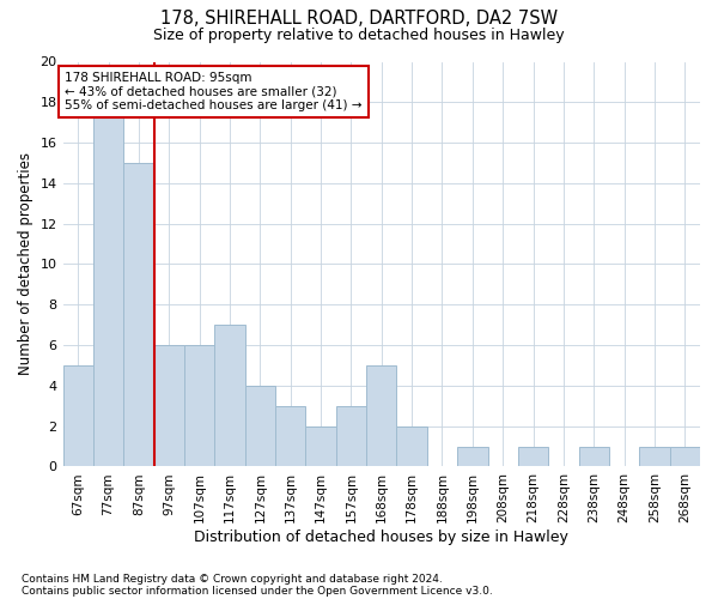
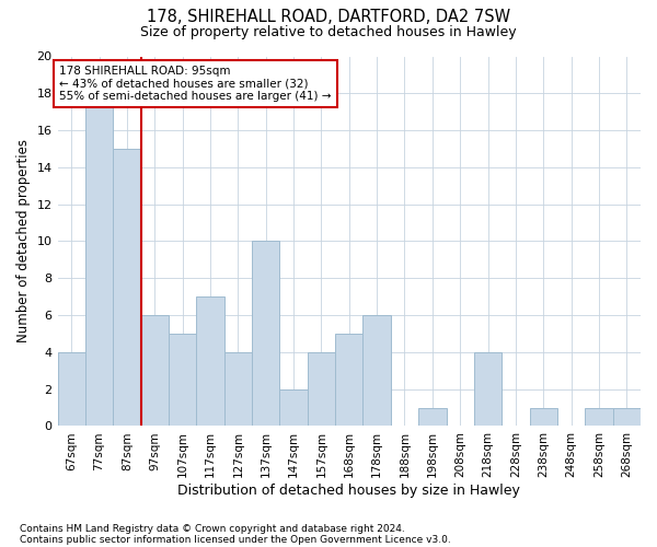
67sqm: 5 -> 4
107sqm: 6 -> 5
137sqm: 3 -> 10
157sqm: 3 -> 4
178sqm: 2 -> 6
218sqm: 1 -> 4
